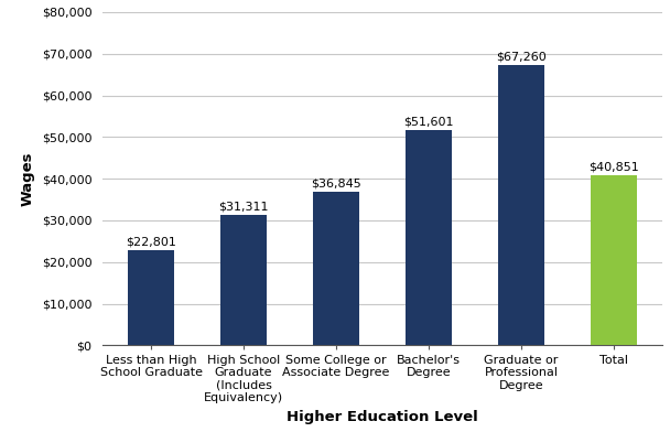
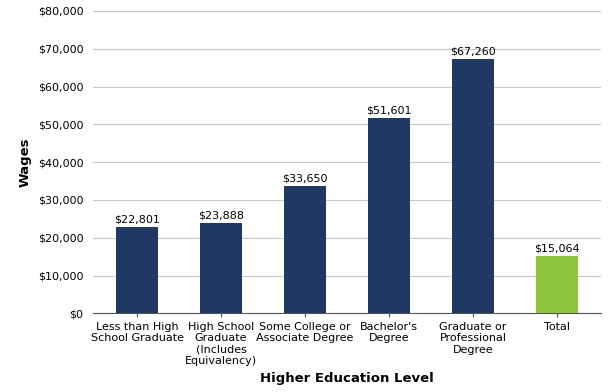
High School Graduate (Includes Equivalency): $31,311 -> $23,888
Some College or Associate Degree: $36,845 -> $33,650
Total: $40,851 -> $15,064
